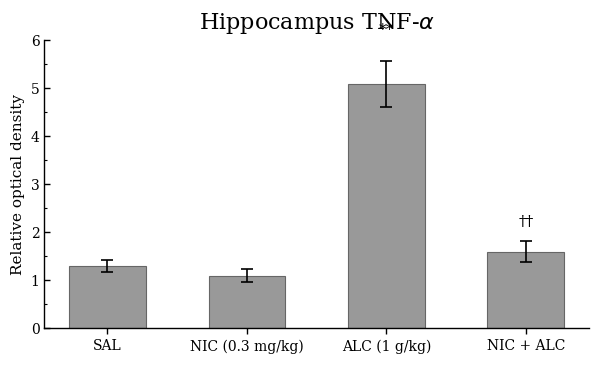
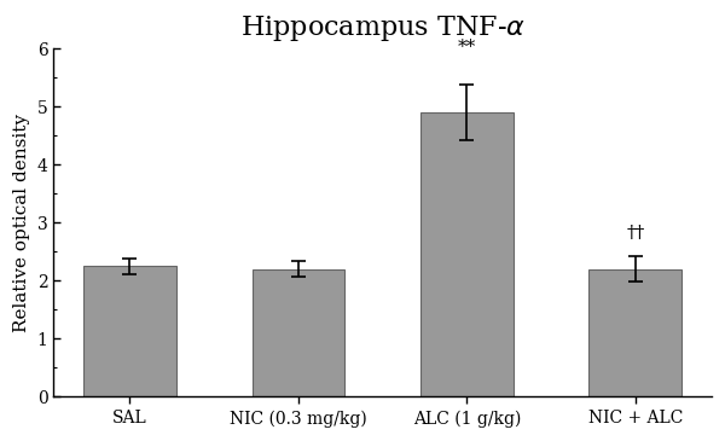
SAL: 1.30 -> 2.25
NIC (0.3 mg/kg): 1.10 -> 2.20
ALC (1 g/kg): 5.08 -> 4.90
NIC + ALC: 1.60 -> 2.20
